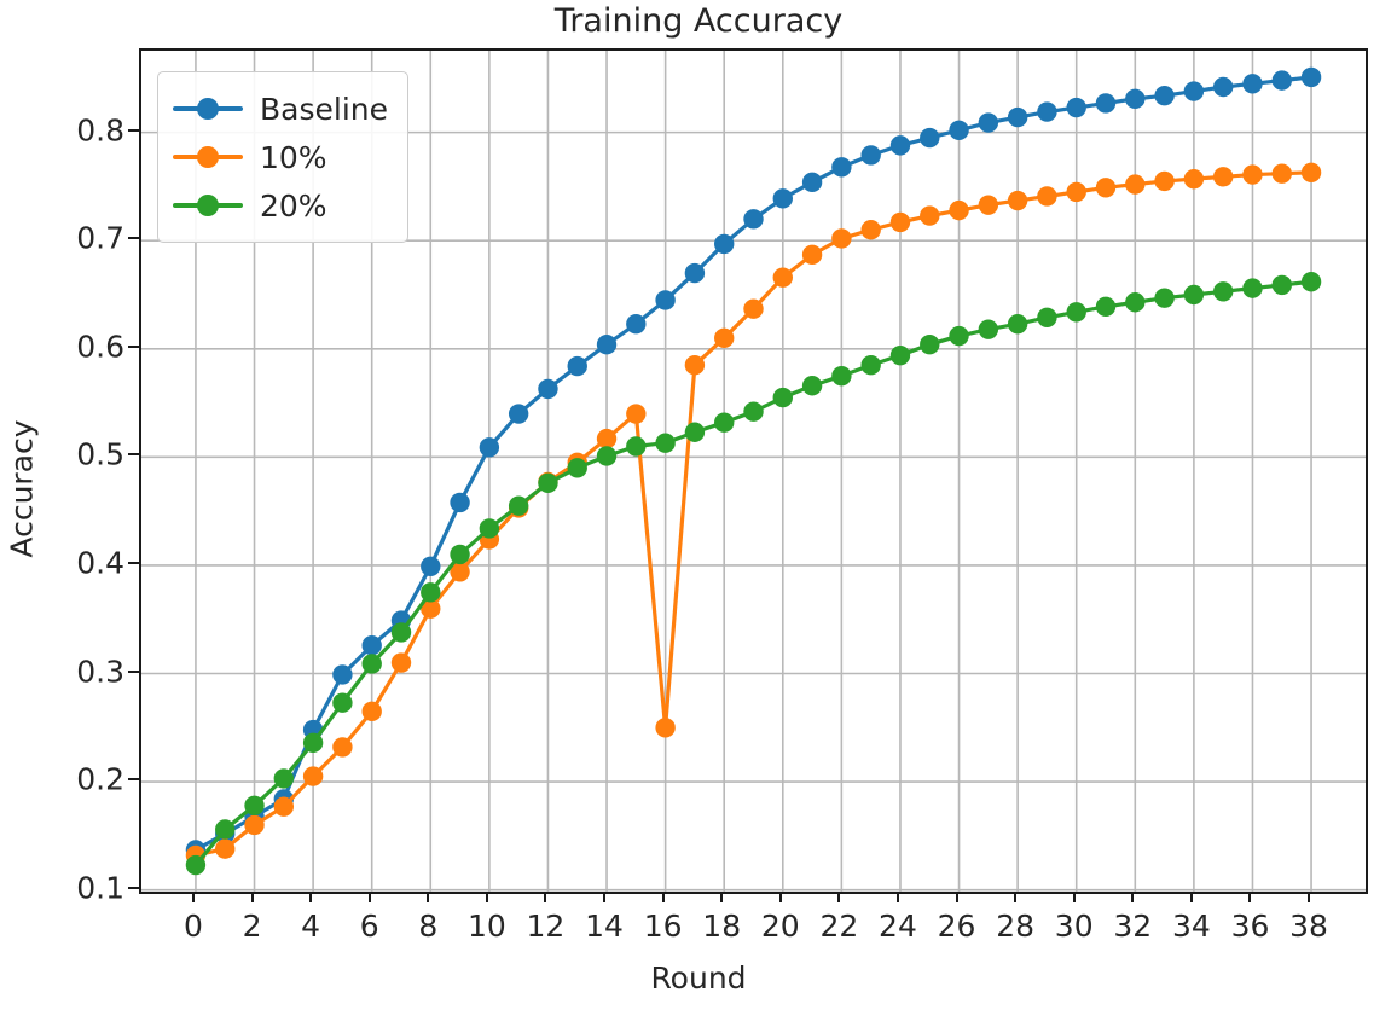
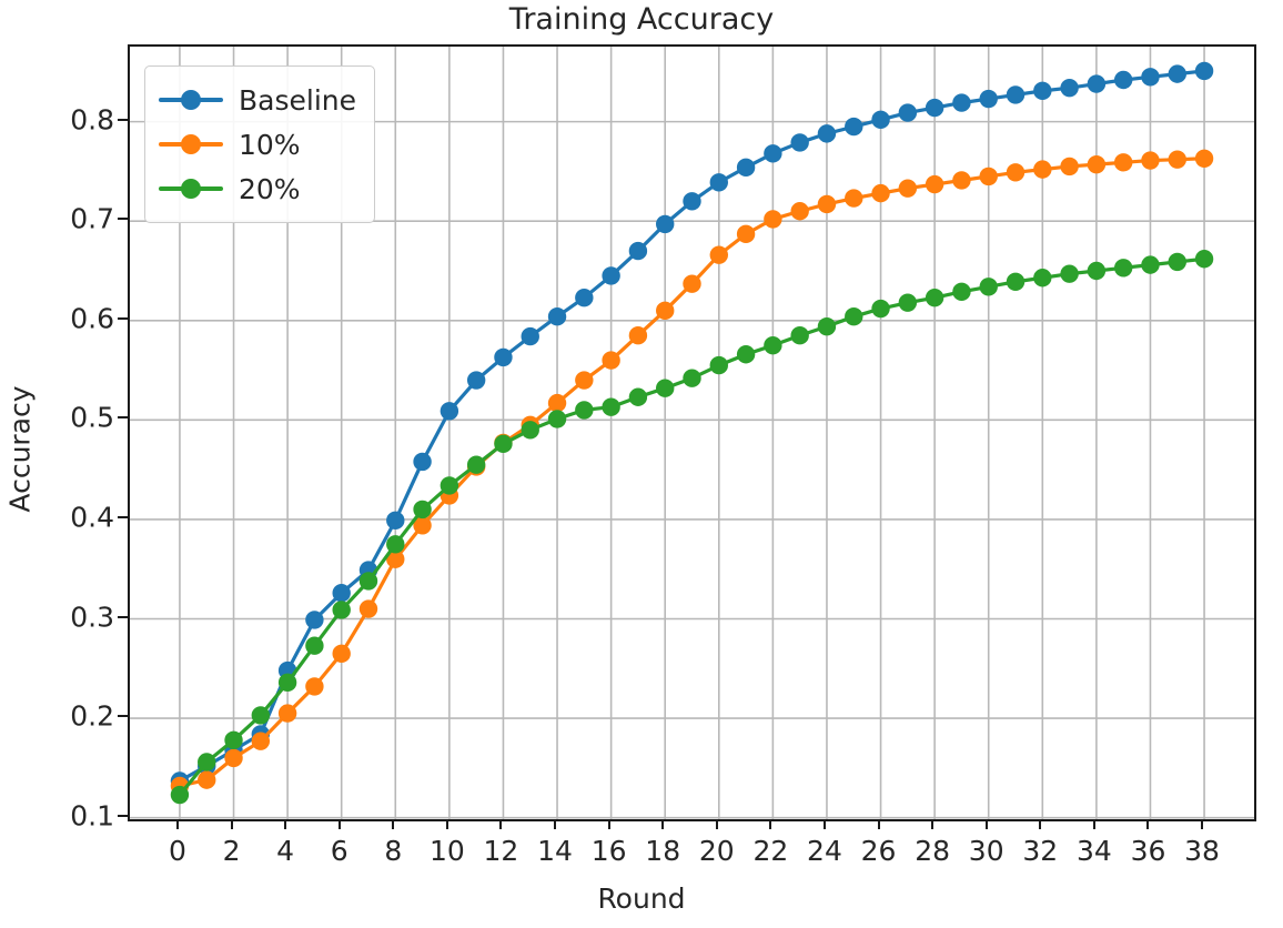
10%/16: 0.25 -> 0.56
